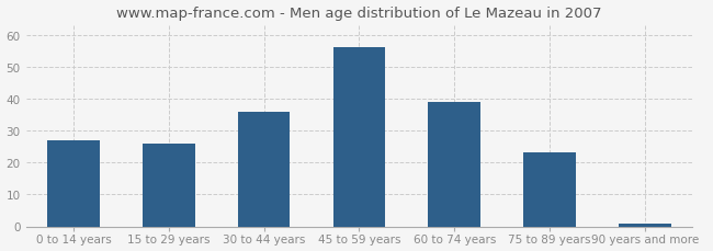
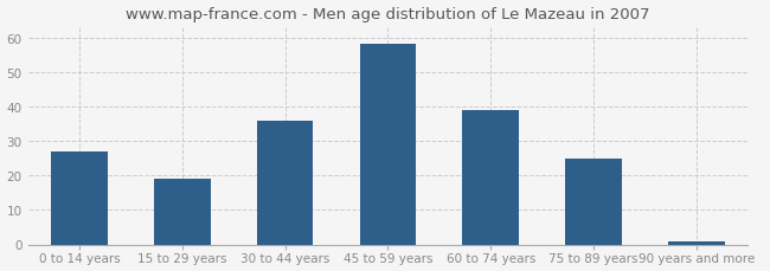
15 to 29 years: 26 -> 19
45 to 59 years: 56 -> 58
75 to 89 years: 23 -> 25
